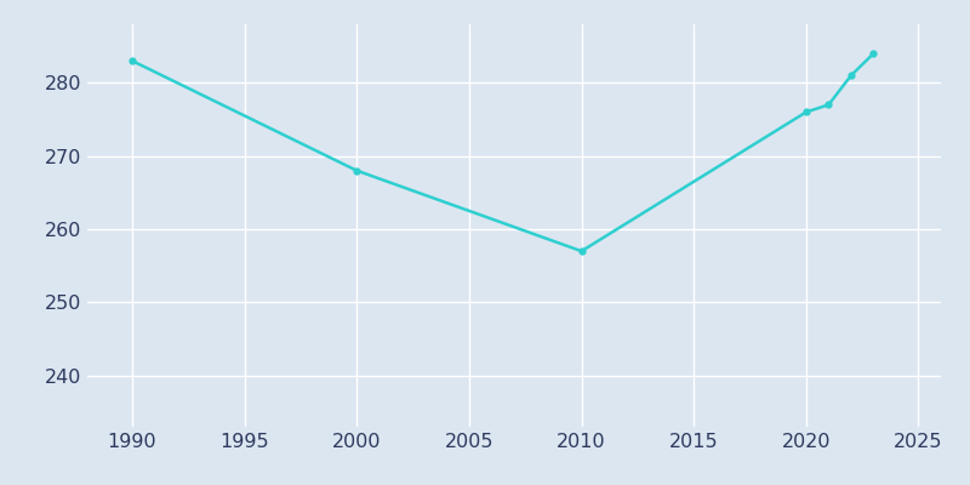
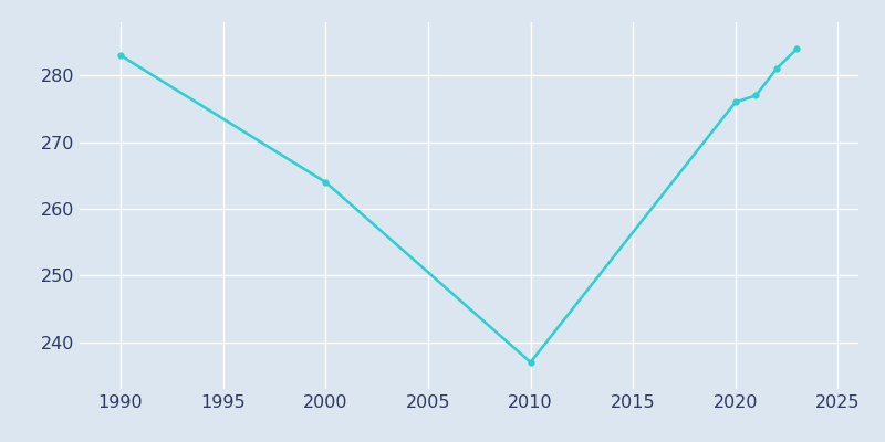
2000: 268 -> 264
2010: 257 -> 237
